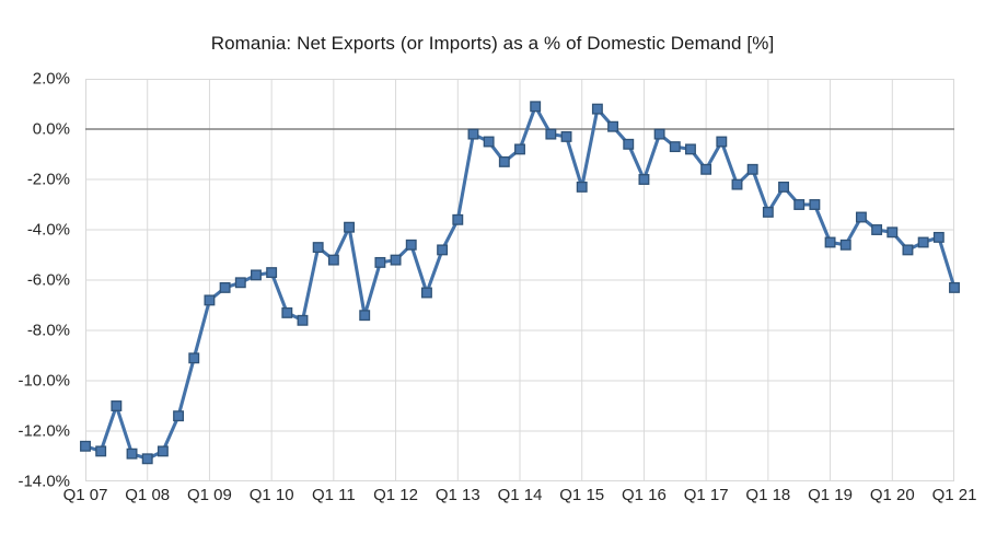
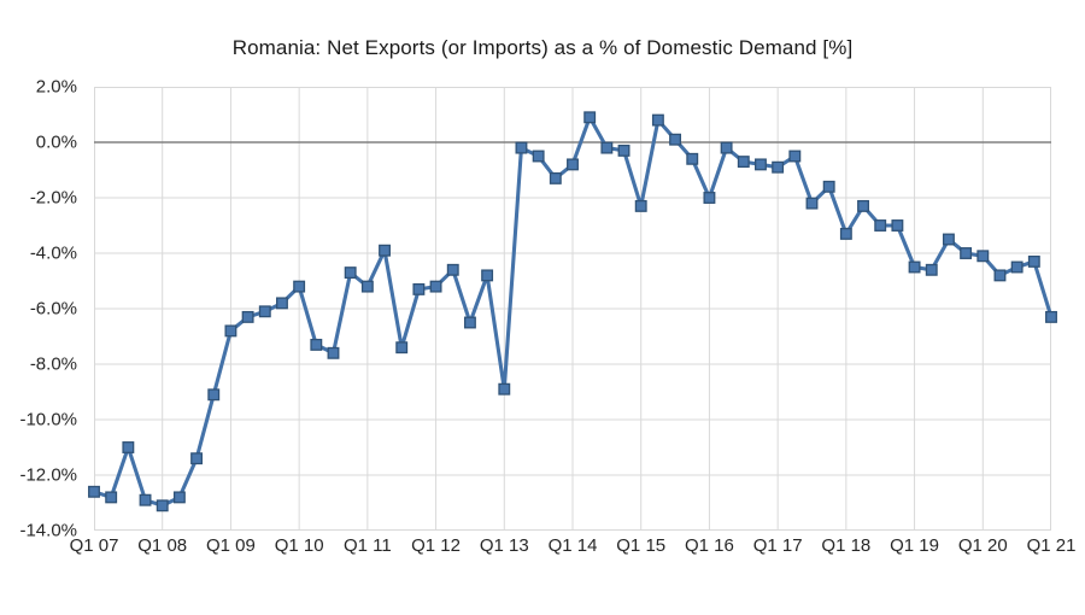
Q1 10: -5.7% -> -5.2%
Q1 13: -3.6% -> -8.9%
Q1 17: -1.6% -> -0.9%
